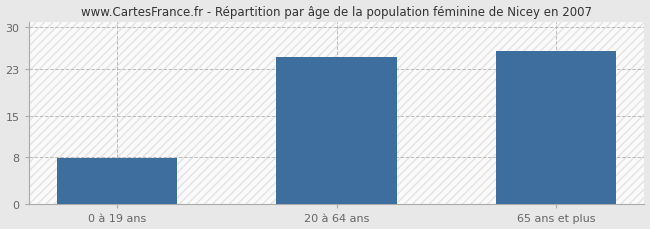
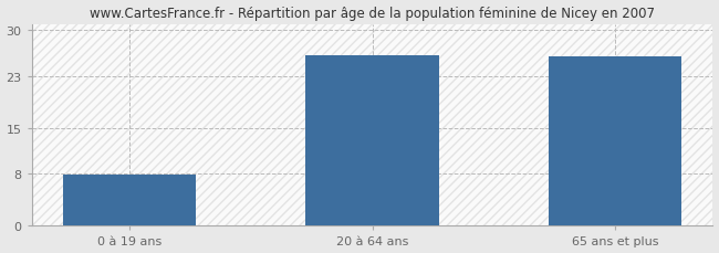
20 à 64 ans: 25.0 -> 26.2
